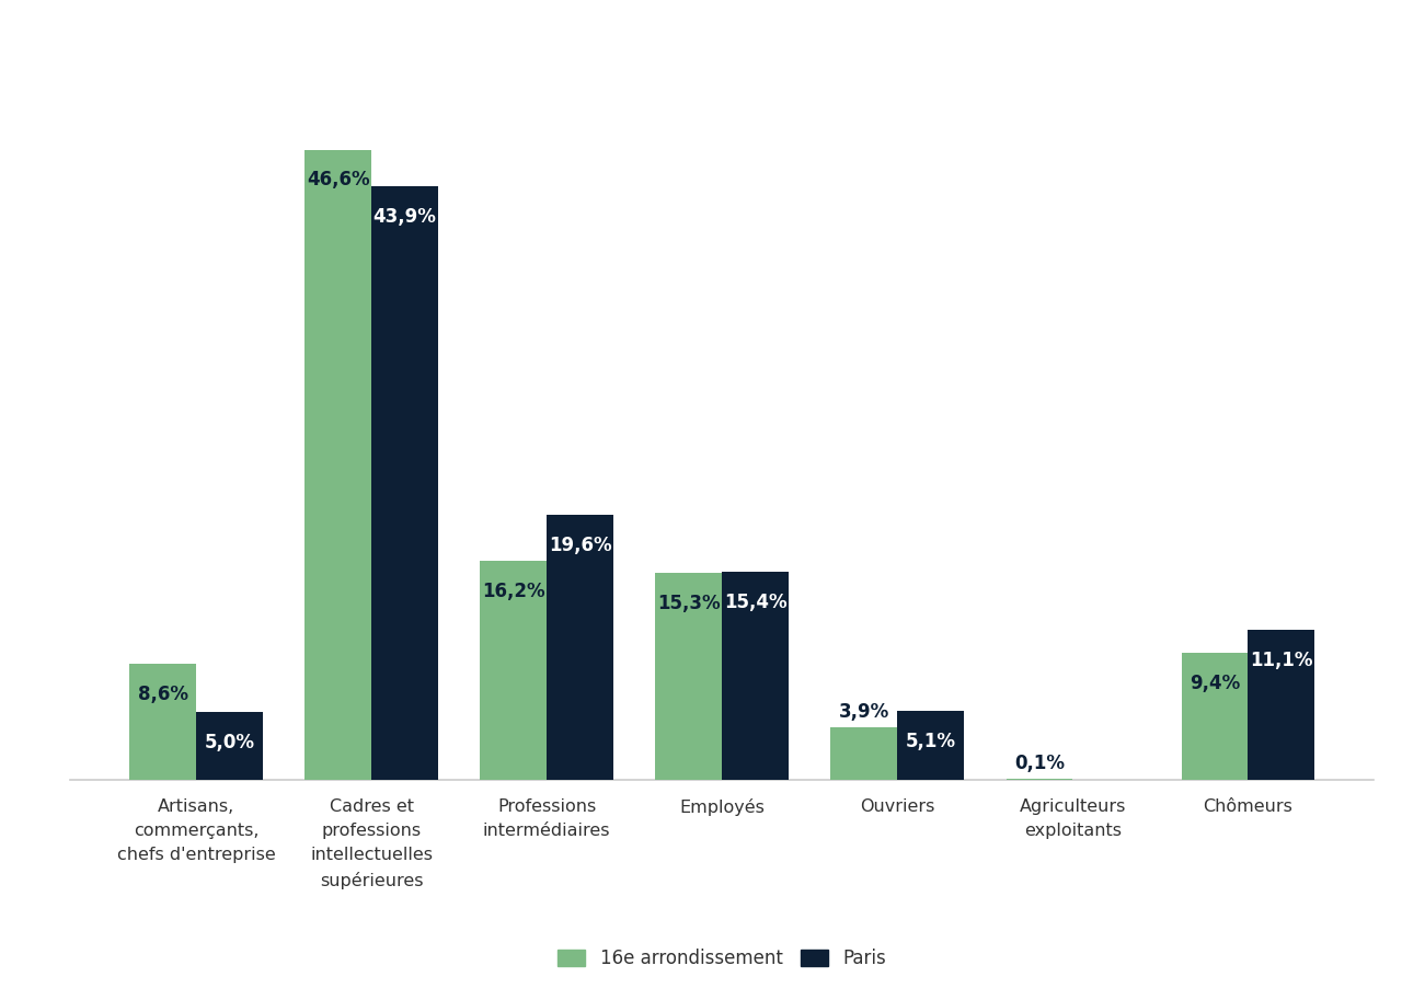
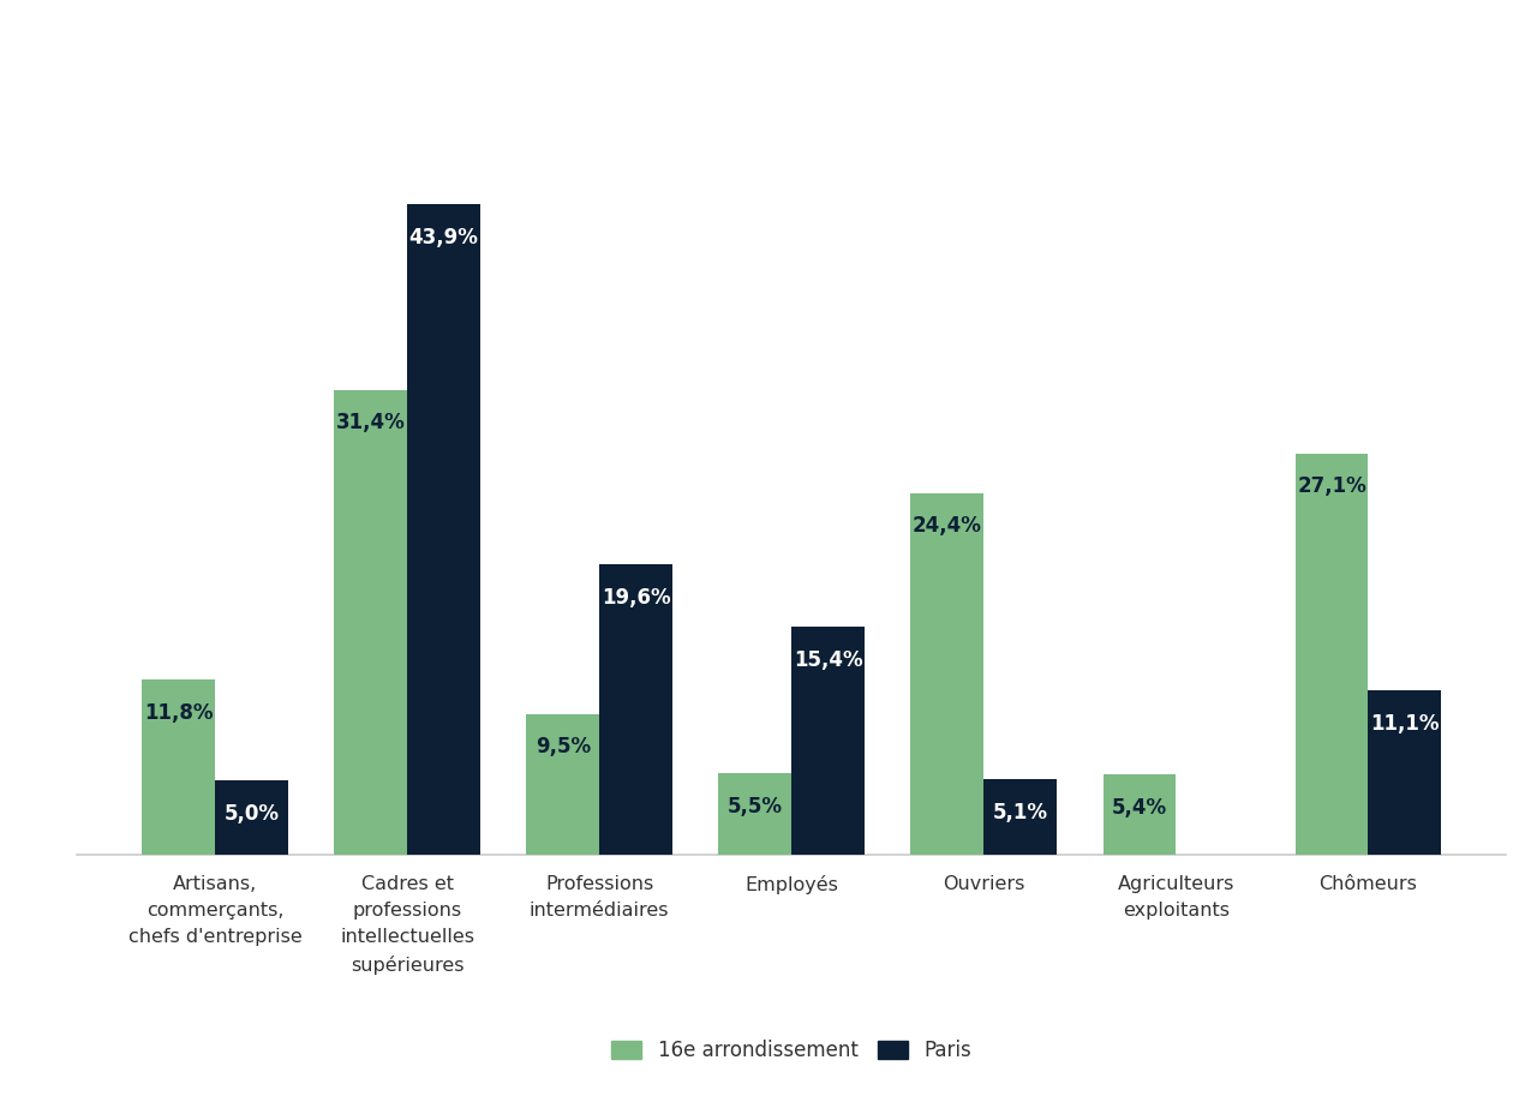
16e arrondissement/Artisans, commerçants, chefs d'entreprise: 8,6% -> 11,8%
16e arrondissement/Cadres et professions intellectuelles supérieures: 46,6% -> 31,4%
16e arrondissement/Professions intermédiaires: 16,2% -> 9,5%
16e arrondissement/Employés: 15,3% -> 5,5%
16e arrondissement/Ouvriers: 3,9% -> 24,4%
16e arrondissement/Agriculteurs exploitants: 0,1% -> 5,4%
16e arrondissement/Chômeurs: 9,4% -> 27,1%
